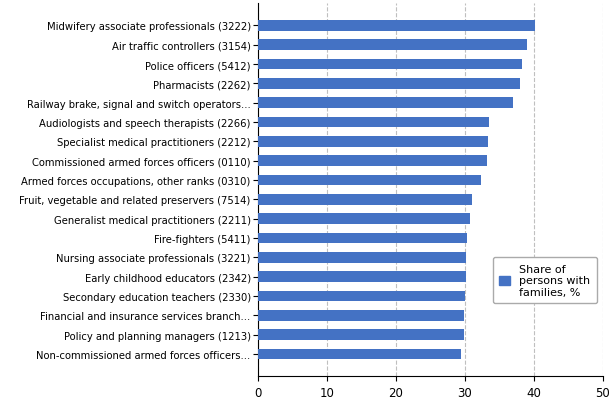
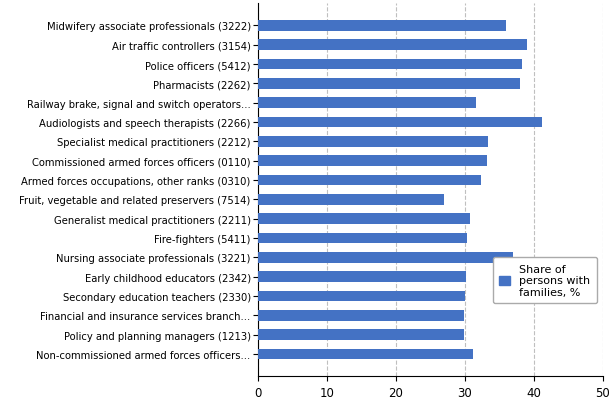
Midwifery associate professionals (3222): 40.2 -> 36.0
Railway brake, signal and switch operators...: 37.0 -> 31.6
Audiologists and speech therapists (2266): 33.5 -> 41.2
Fruit, vegetable and related preservers (7514): 31.0 -> 27.0
Nursing associate professionals (3221): 30.2 -> 37.0
Non-commissioned armed forces officers...: 29.5 -> 31.2
